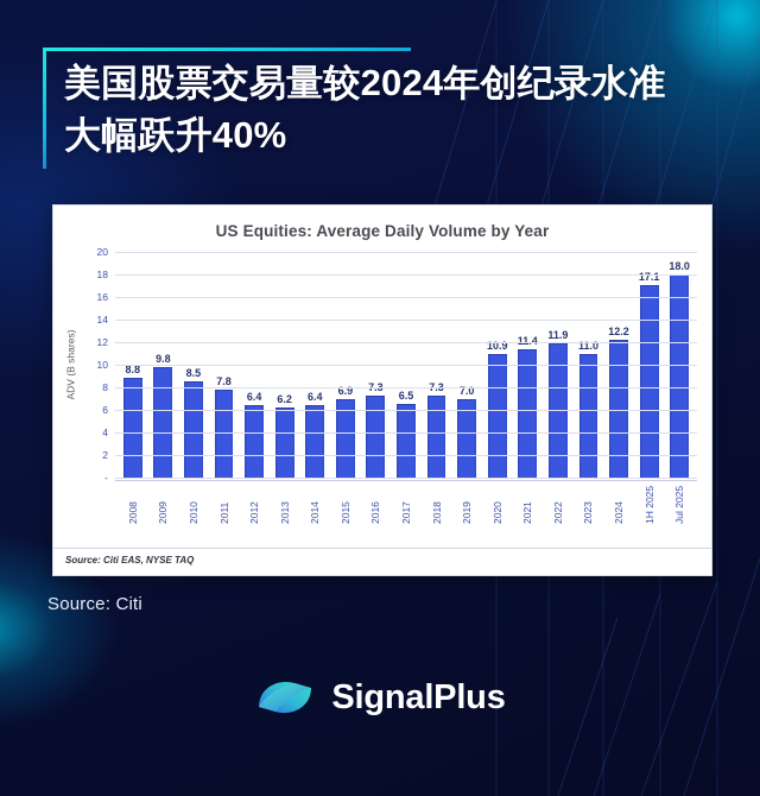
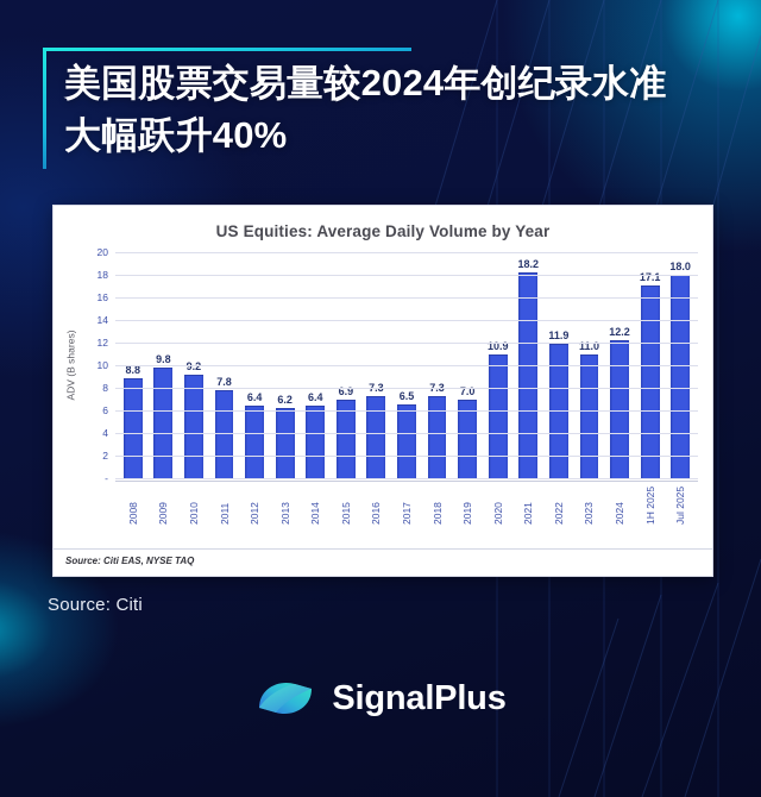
2010: 8.5 -> 9.2
2021: 11.4 -> 18.2
